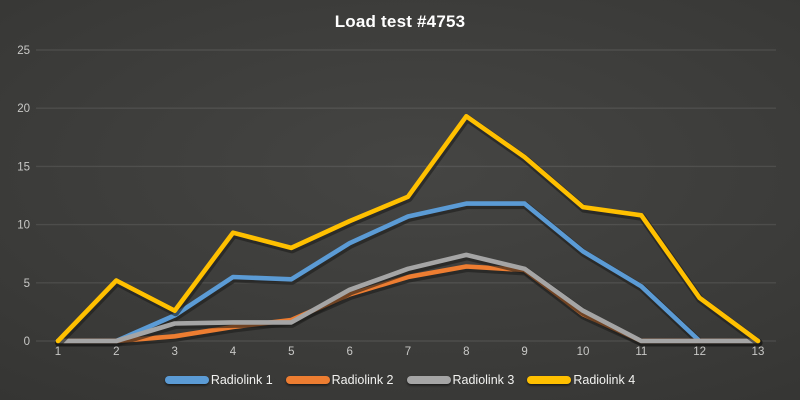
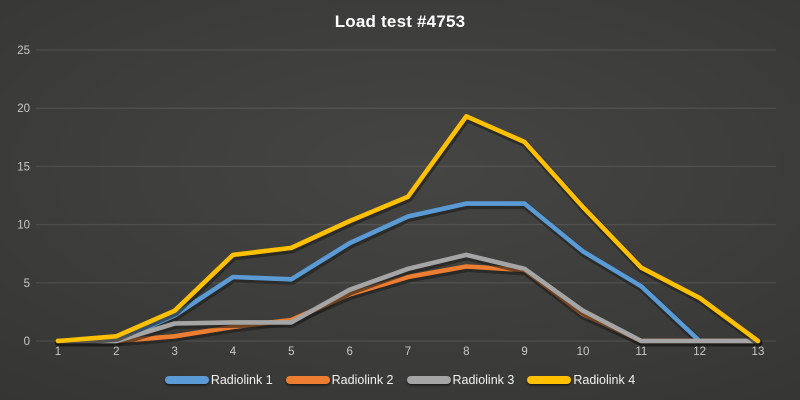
Radiolink 4/2: 5.2 -> 0.4
Radiolink 4/4: 9.3 -> 7.4
Radiolink 4/9: 15.8 -> 17.1
Radiolink 4/11: 10.8 -> 6.3
